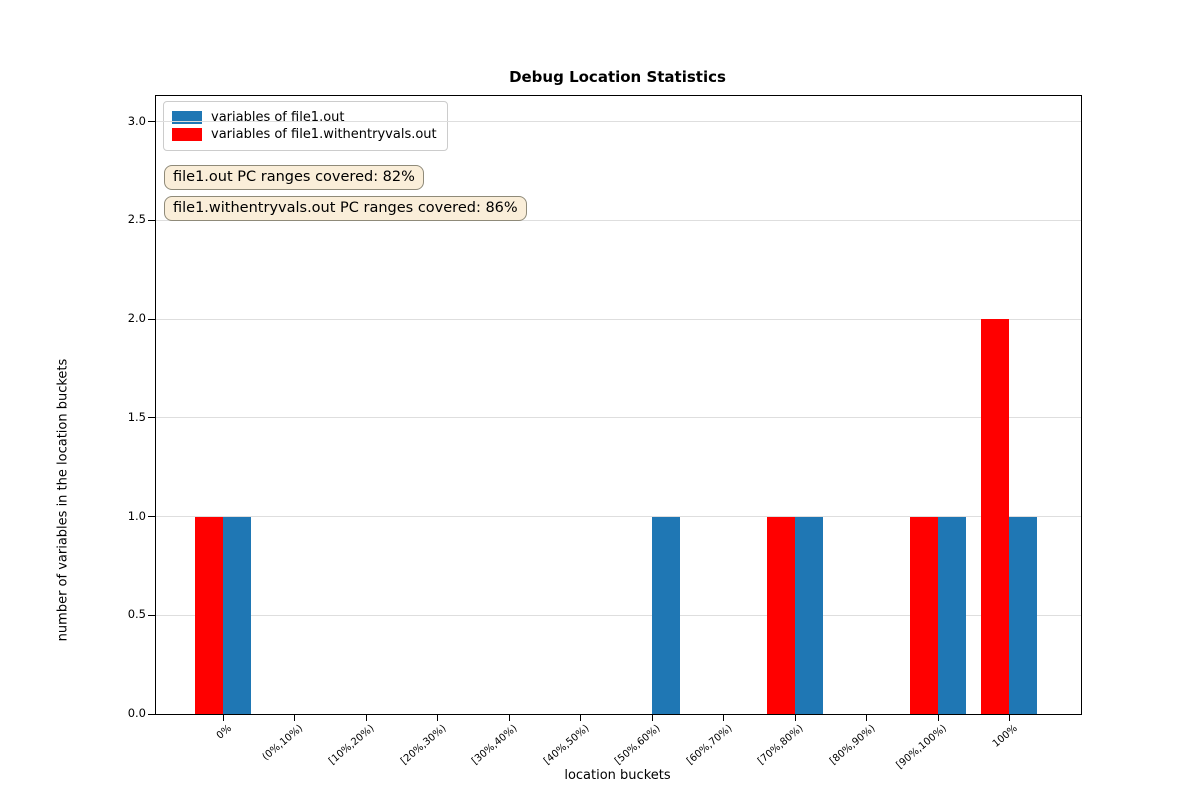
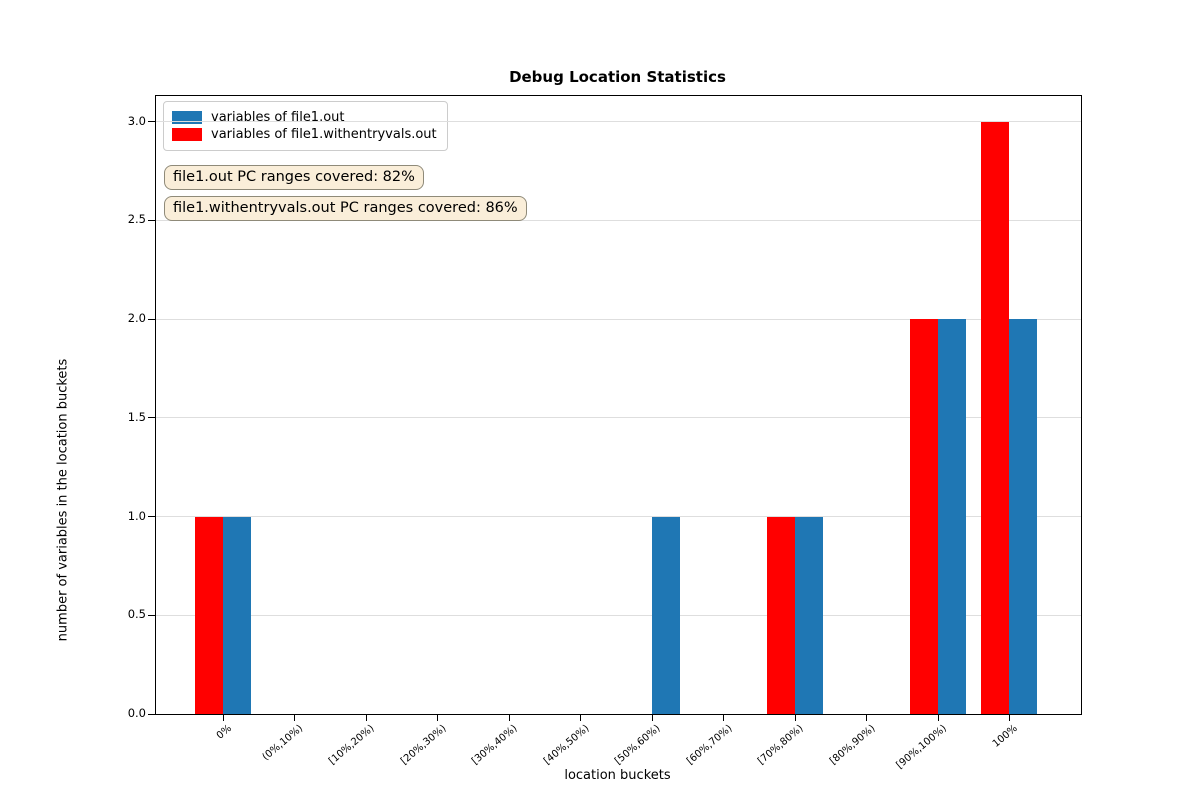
variables of file1.out/[90%,100%): 1 -> 2
variables of file1.withentryvals.out/[90%,100%): 1 -> 2
variables of file1.out/100%: 1 -> 2
variables of file1.withentryvals.out/100%: 2 -> 3
